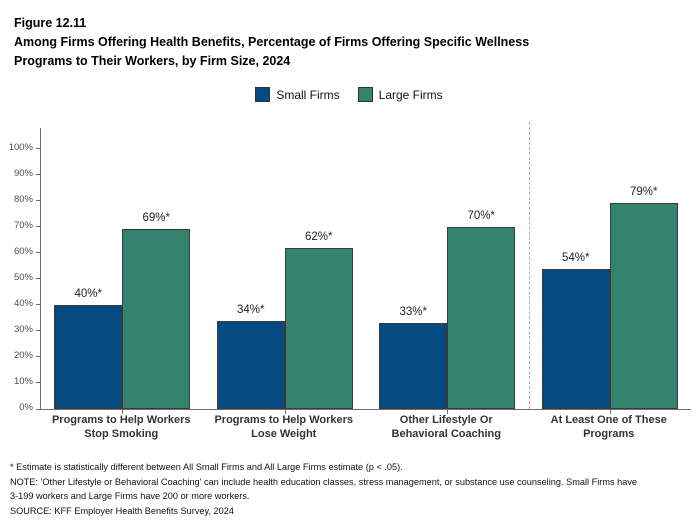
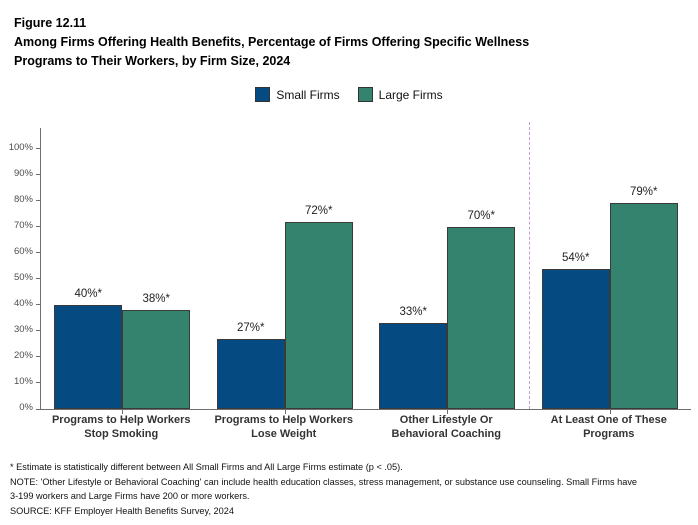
Large Firms/Programs to Help Workers Stop Smoking: 69 -> 38
Small Firms/Programs to Help Workers Lose Weight: 34 -> 27
Large Firms/Programs to Help Workers Lose Weight: 62 -> 72
